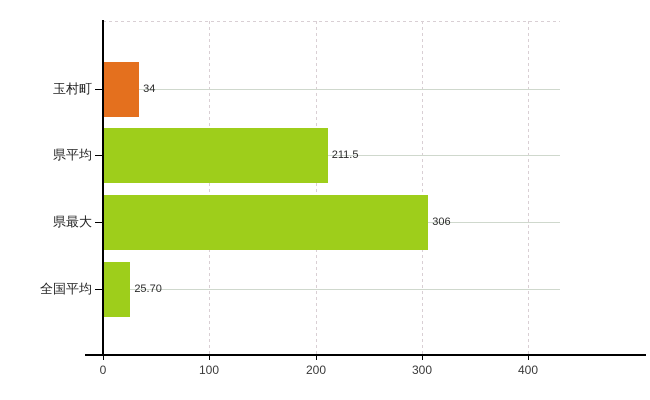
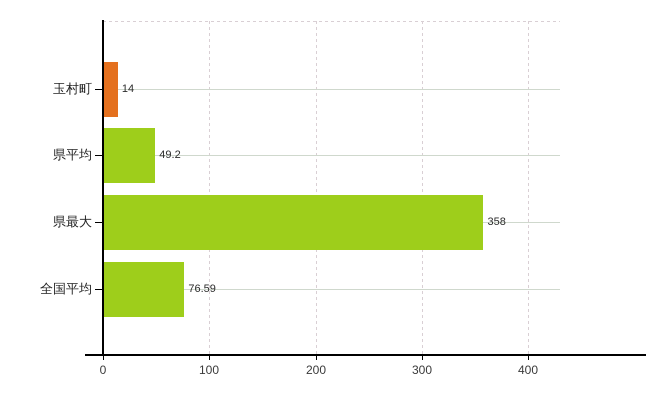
玉村町: 34 -> 14
県平均: 211.5 -> 49.2
県最大: 306 -> 358
全国平均: 25.70 -> 76.59
